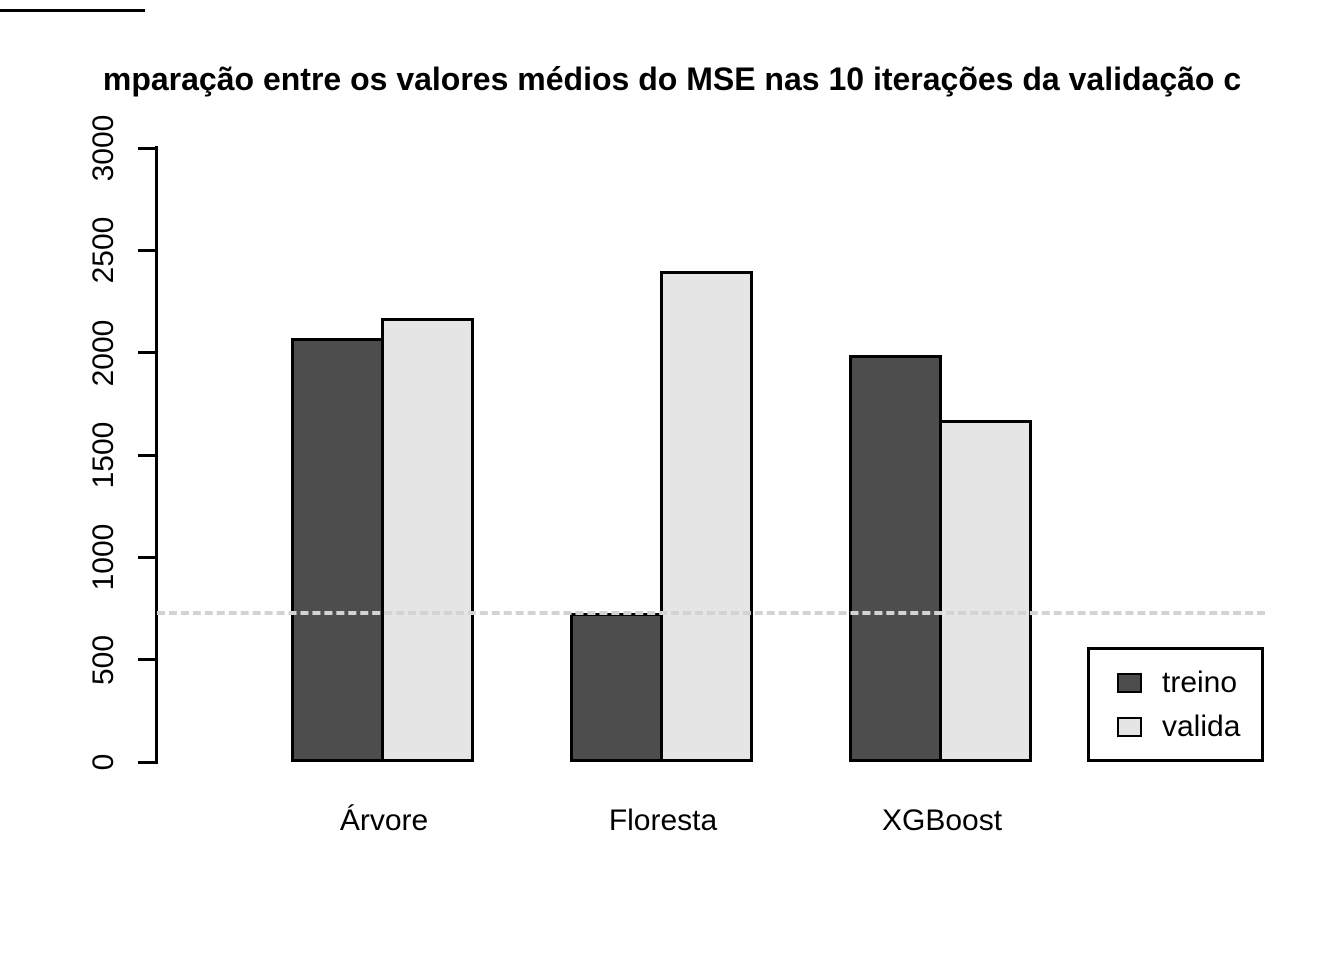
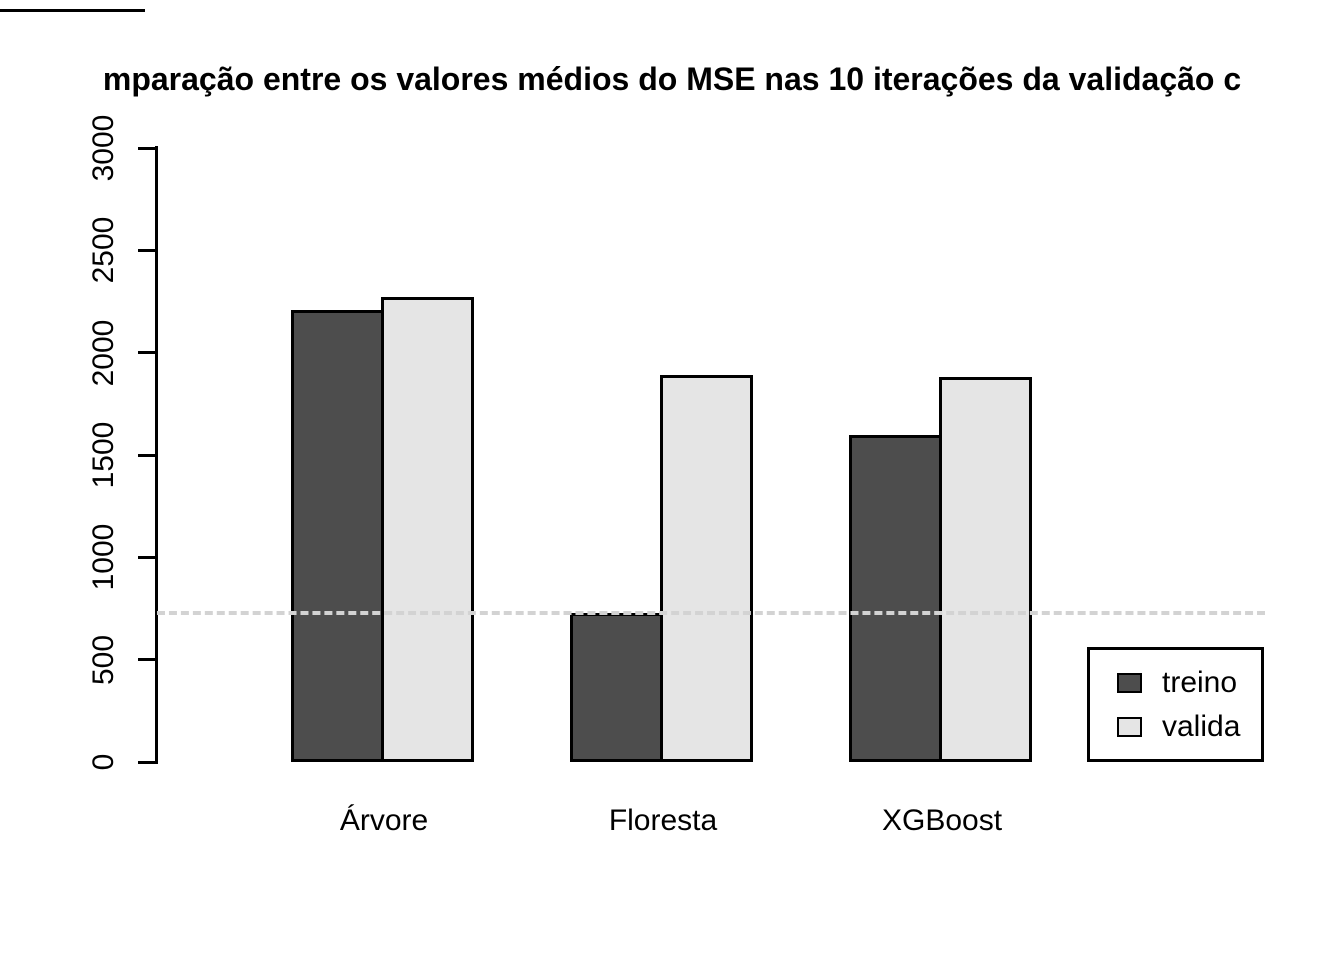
treino/Árvore: 2070 -> 2210
valida/Árvore: 2170 -> 2270
valida/Floresta: 2400 -> 1890
treino/XGBoost: 1990 -> 1600
valida/XGBoost: 1670 -> 1880
